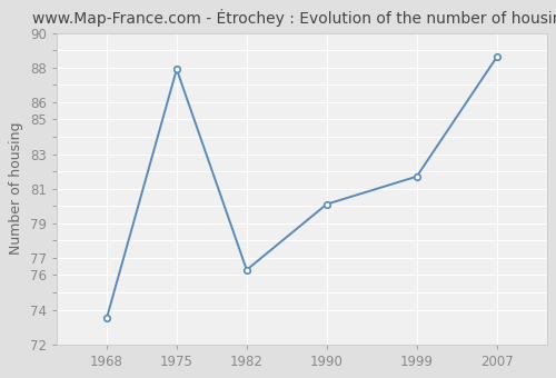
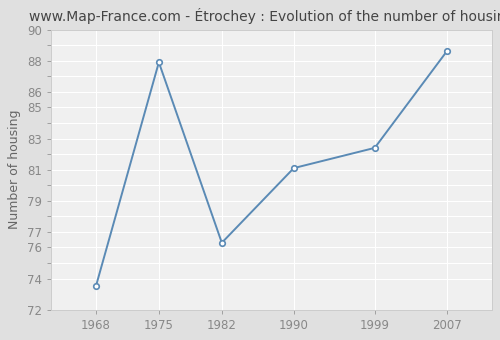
1990: 80.1 -> 81.1
1999: 81.7 -> 82.4
